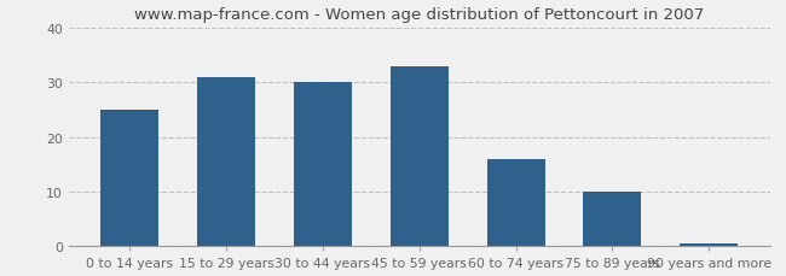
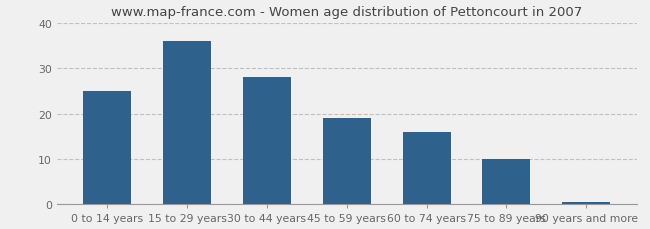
15 to 29 years: 31.0 -> 36.0
30 to 44 years: 30.0 -> 28.0
45 to 59 years: 33.0 -> 19.0
